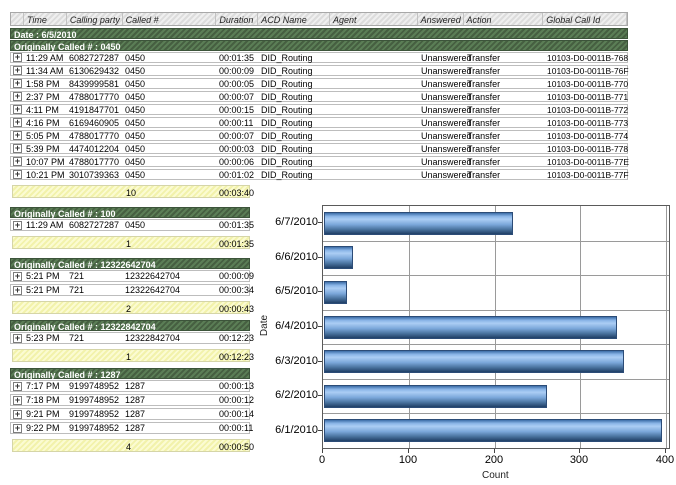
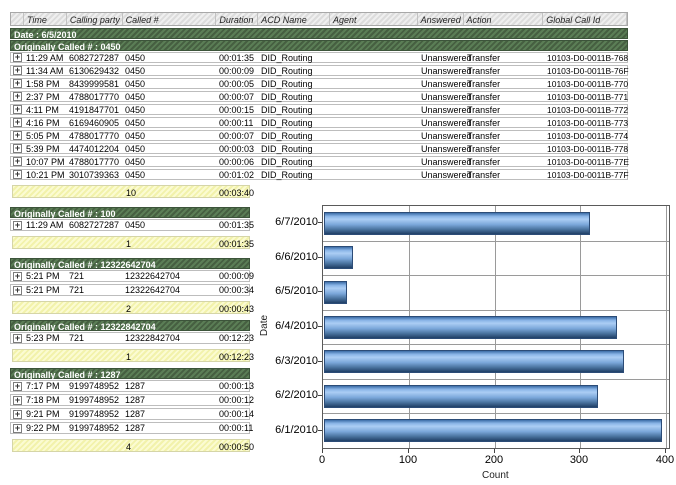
6/7/2010: 220 -> 310
6/2/2010: 260 -> 320
